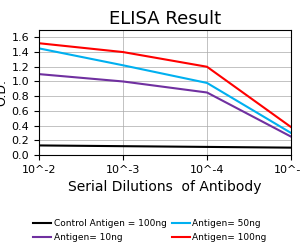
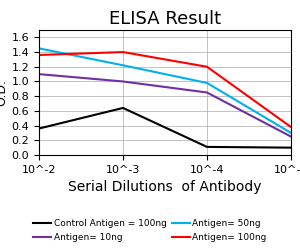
Control Antigen = 100ng/10^-2: 0.13 -> 0.36
Antigen= 100ng/10^-2: 1.52 -> 1.36
Control Antigen = 100ng/10^-3: 0.12 -> 0.64
